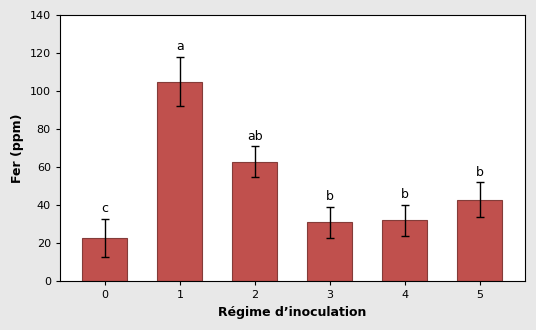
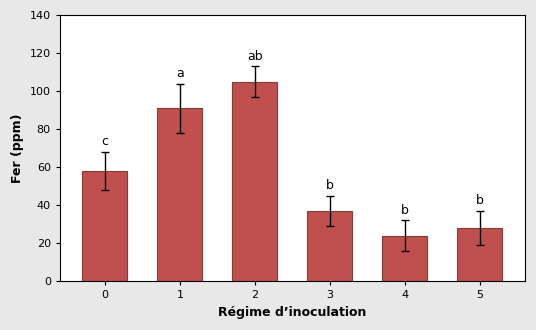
0: 23 -> 58
1: 105 -> 91
2: 63 -> 105
3: 31 -> 37
4: 32 -> 24
5: 43 -> 28
